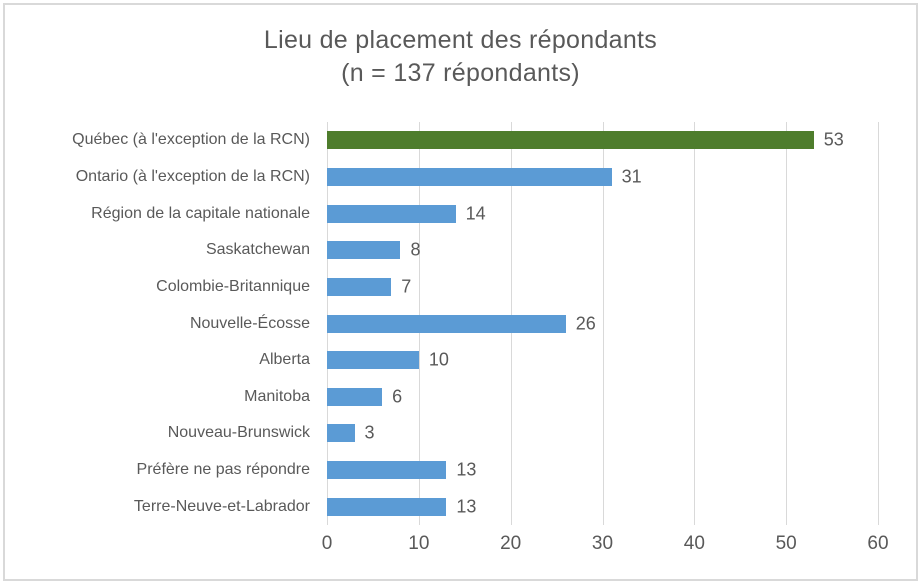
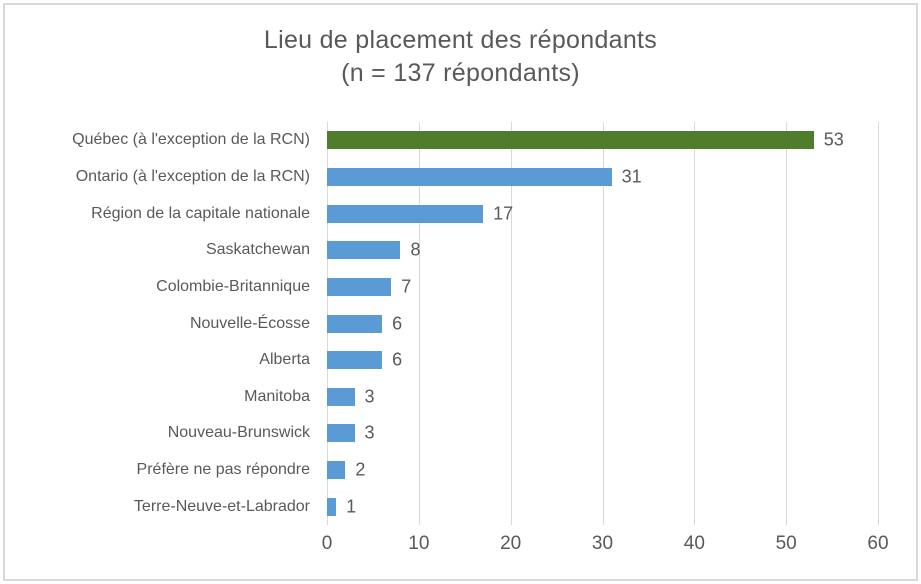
Région de la capitale nationale: 14 -> 17
Nouvelle-Écosse: 26 -> 6
Alberta: 10 -> 6
Manitoba: 6 -> 3
Préfère ne pas répondre: 13 -> 2
Terre-Neuve-et-Labrador: 13 -> 1
